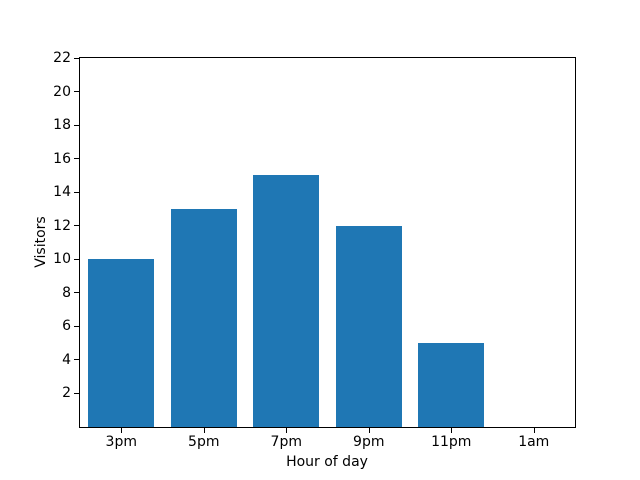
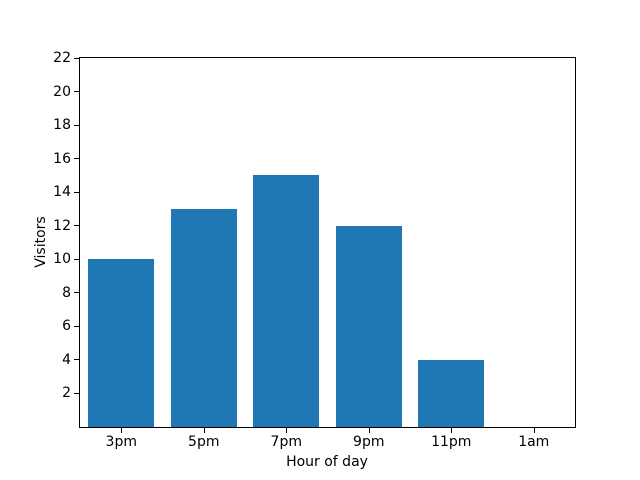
11pm: 5 -> 4
